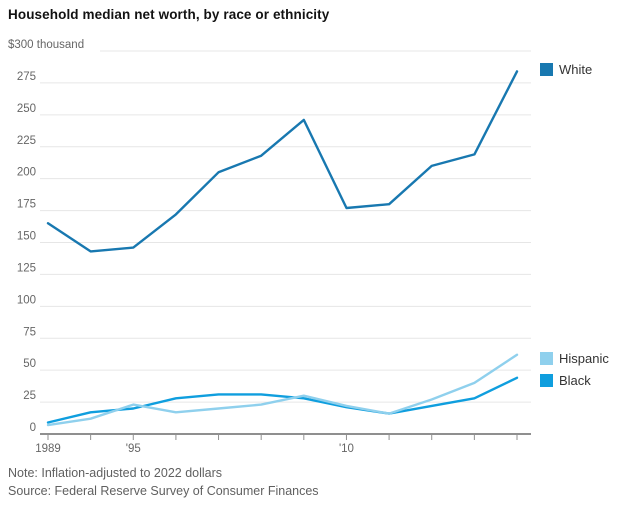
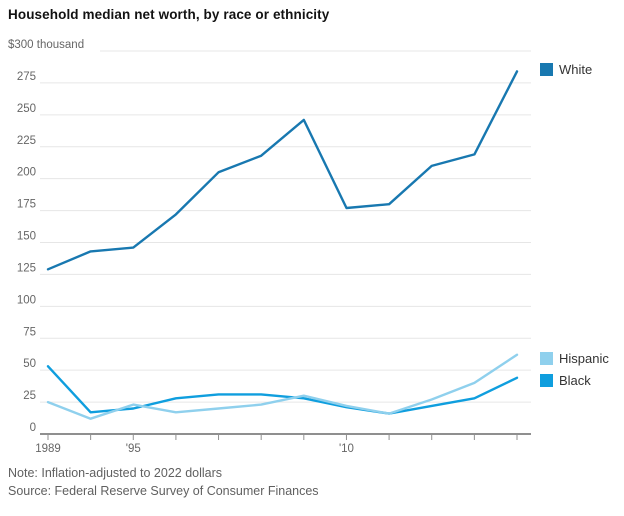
White/1989: 165 -> 129
Black/1989: 9 -> 53
Hispanic/1989: 7 -> 25
